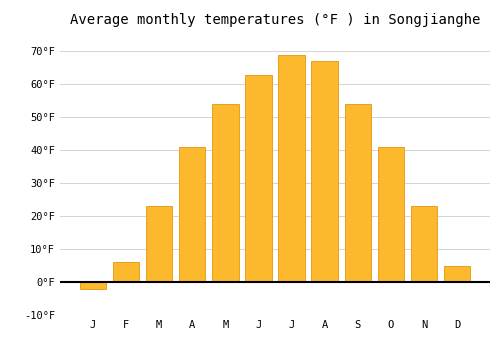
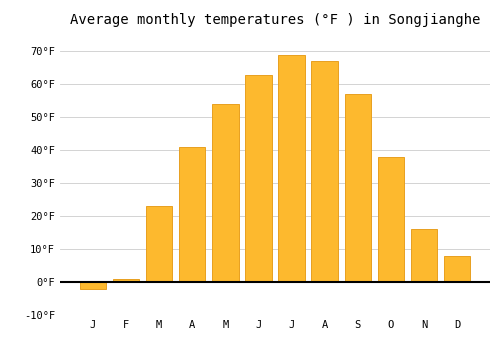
F: 6°F -> 1°F
S: 54°F -> 57°F
O: 41°F -> 38°F
N: 23°F -> 16°F
D: 5°F -> 8°F
